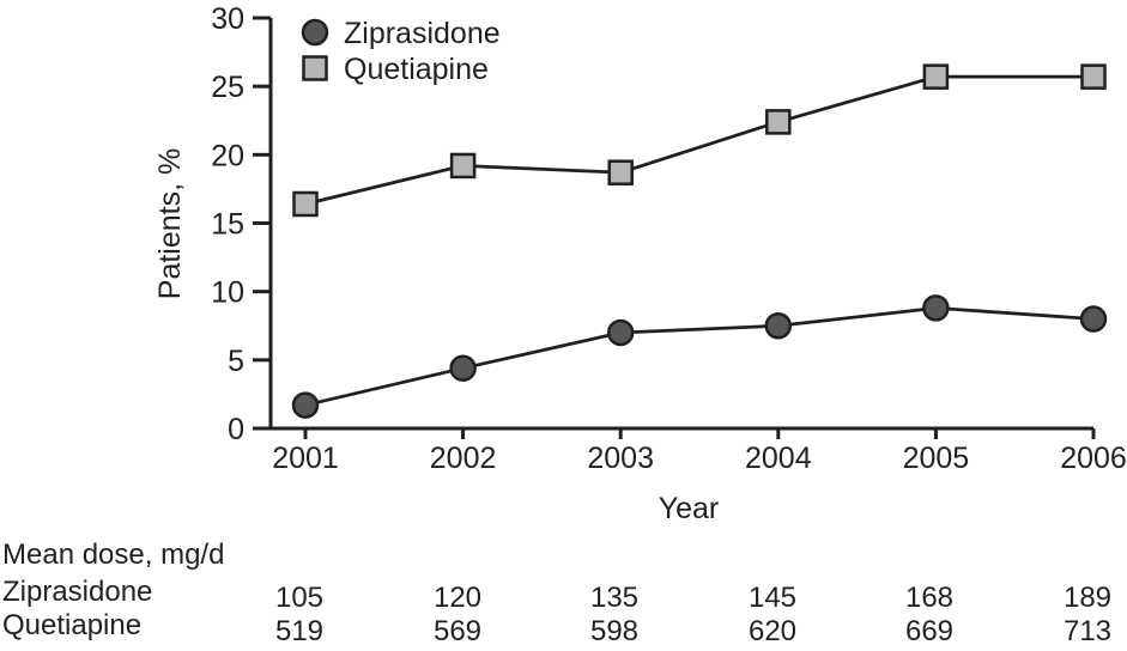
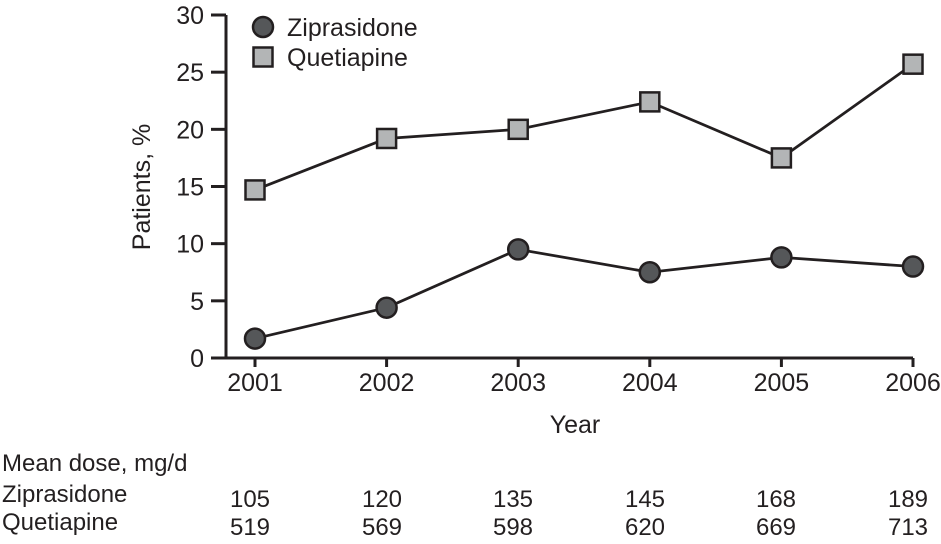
Quetiapine/2001: 16.4 -> 14.7
Ziprasidone/2003: 7.0 -> 9.5
Quetiapine/2003: 18.7 -> 20.0
Quetiapine/2005: 25.7 -> 17.5
